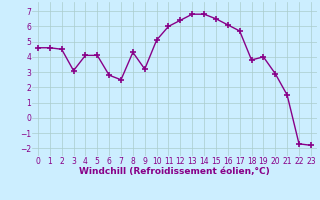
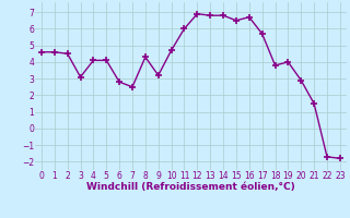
10: 5.1 -> 4.7
12: 6.4 -> 6.9
16: 6.1 -> 6.7
